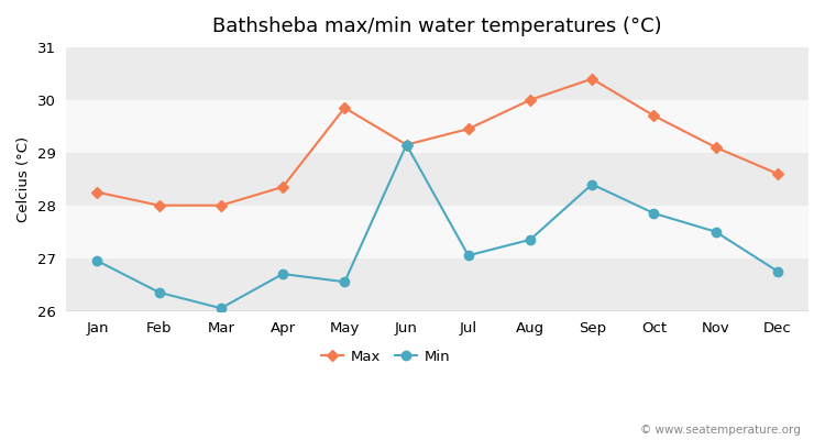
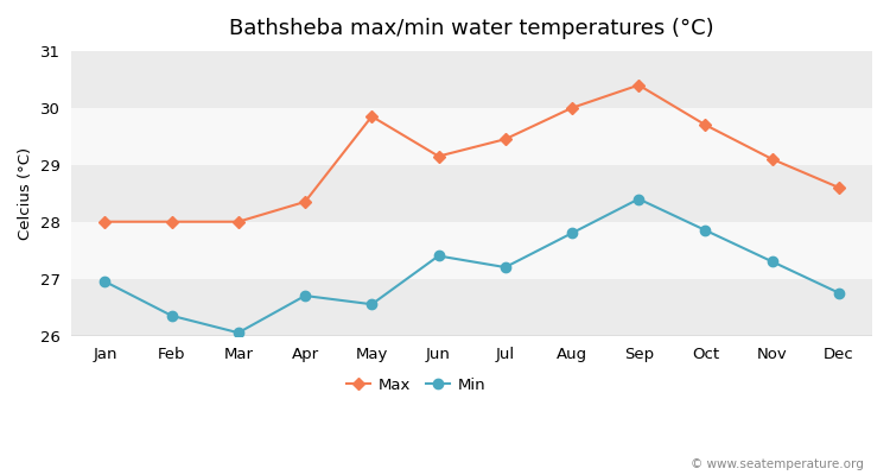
Max/Jan: 28.25 -> 28.00
Min/Jun: 29.15 -> 27.40
Min/Jul: 27.05 -> 27.20
Min/Aug: 27.35 -> 27.80
Min/Nov: 27.50 -> 27.30
